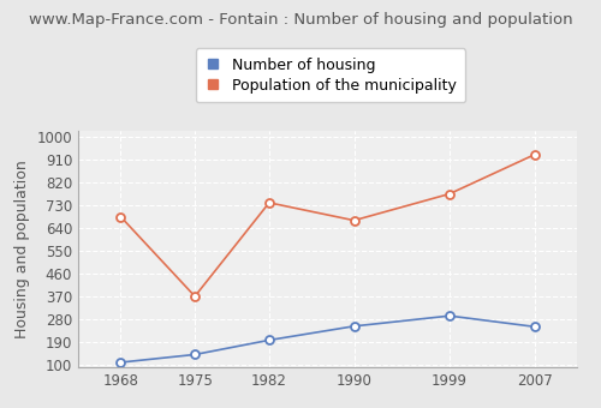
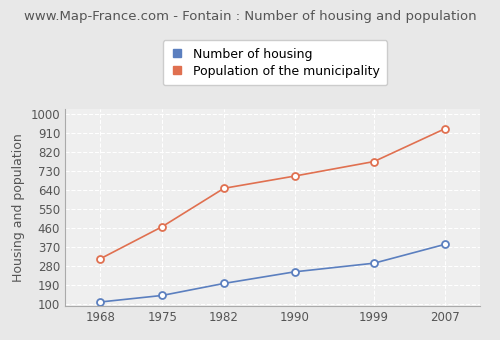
Population of the municipality/1968: 685 -> 314
Population of the municipality/1975: 370 -> 466
Population of the municipality/1982: 740 -> 648
Population of the municipality/1990: 670 -> 706
Number of housing/2007: 250 -> 382
